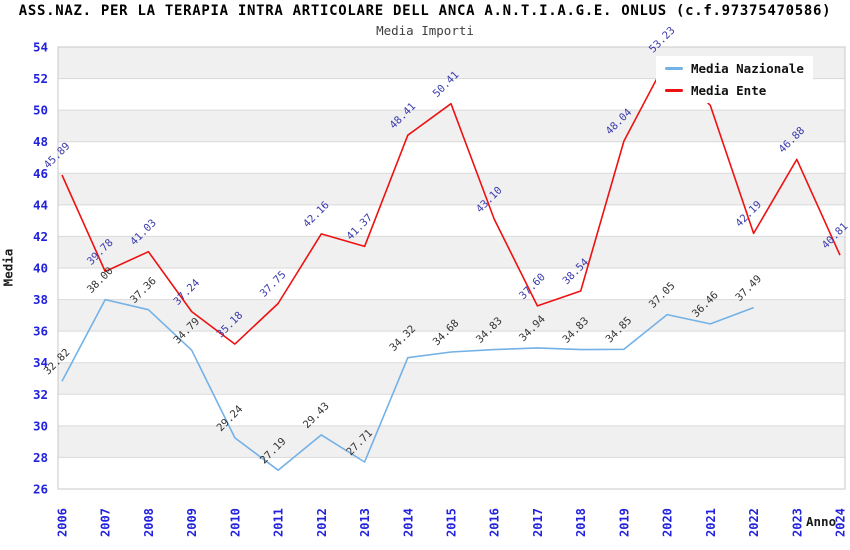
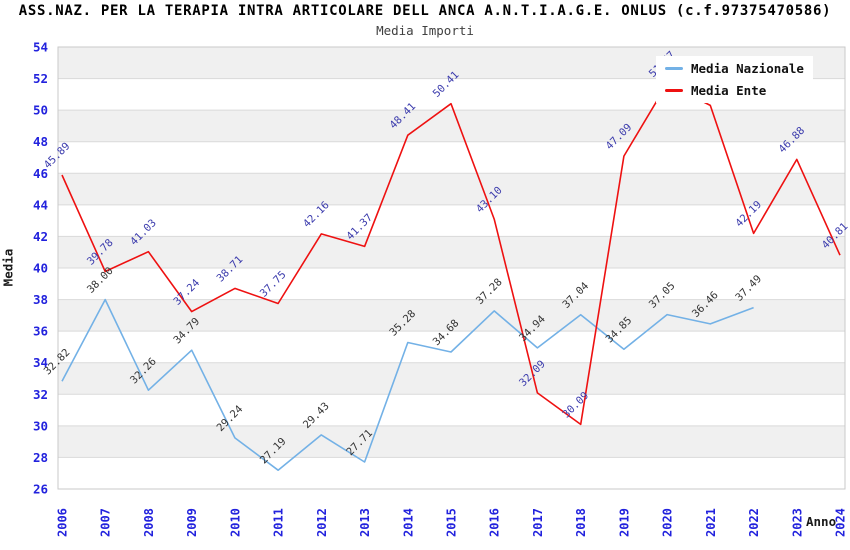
Media Nazionale/2008: 37.36 -> 32.26
Media Ente/2010: 35.18 -> 38.71
Media Nazionale/2014: 34.32 -> 35.28
Media Nazionale/2016: 34.83 -> 37.28
Media Ente/2017: 37.60 -> 32.09
Media Nazionale/2018: 34.83 -> 37.04
Media Ente/2018: 38.54 -> 30.09
Media Ente/2019: 48.04 -> 47.09
Media Ente/2020: 53.23 -> 51.67
